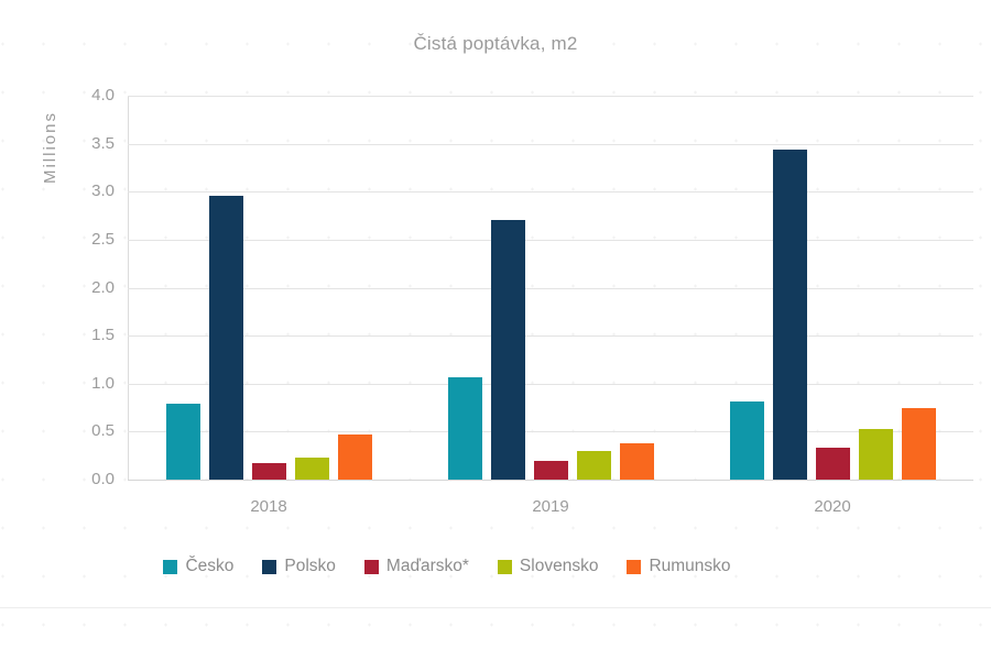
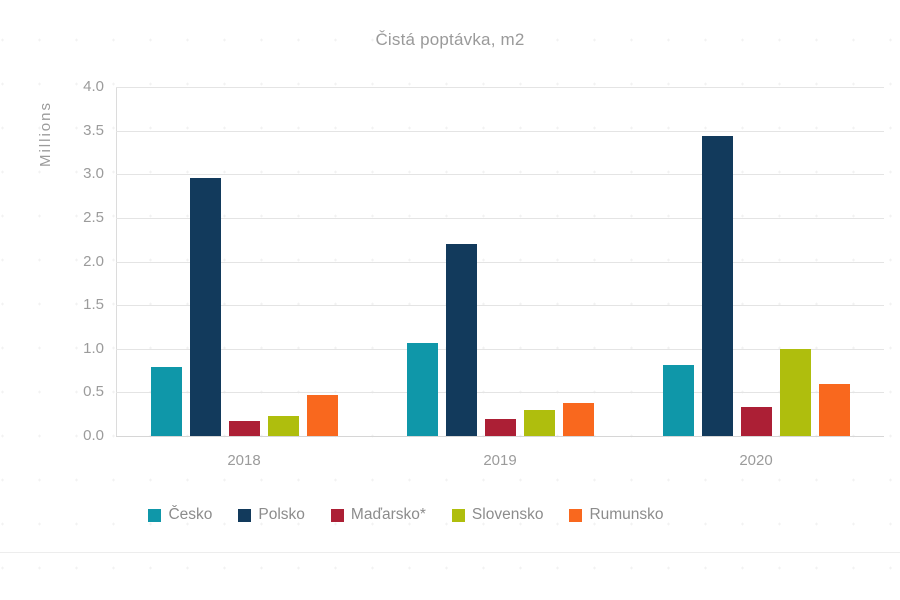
Polsko/2019: 2.7 -> 2.2
Slovensko/2020: 0.5 -> 1.0
Rumunsko/2020: 0.8 -> 0.6
